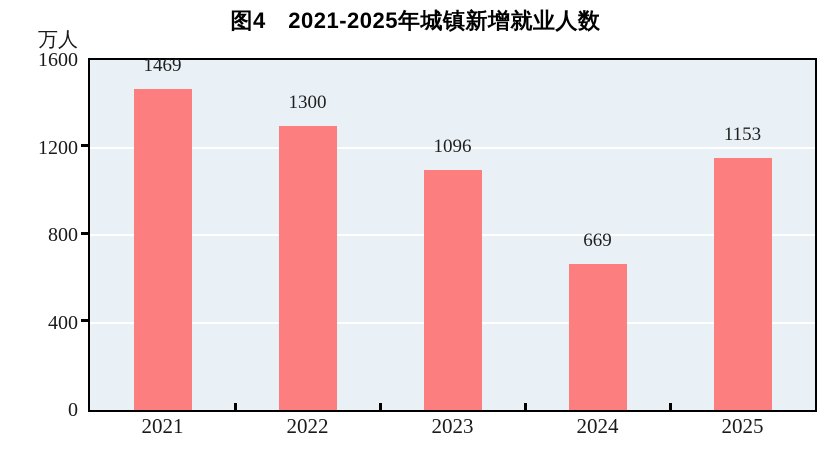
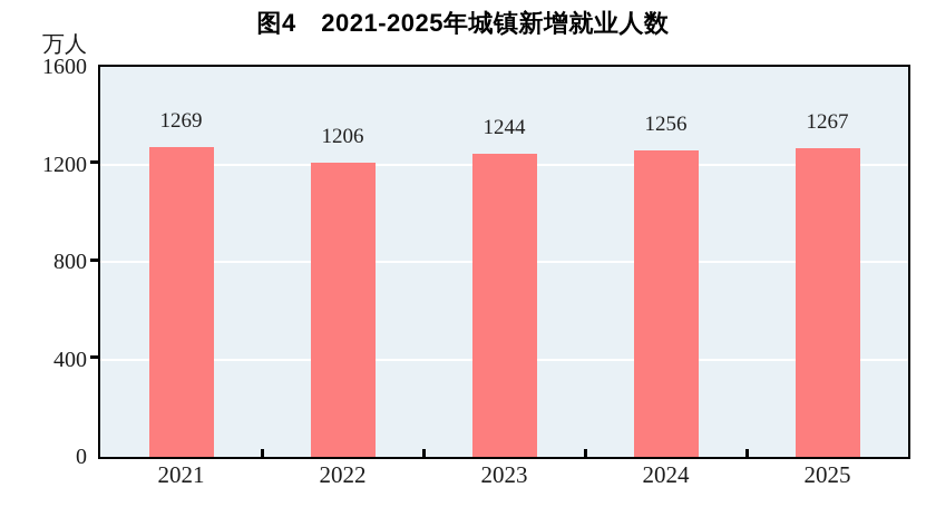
2021: 1469 -> 1269
2022: 1300 -> 1206
2023: 1096 -> 1244
2024: 669 -> 1256
2025: 1153 -> 1267
